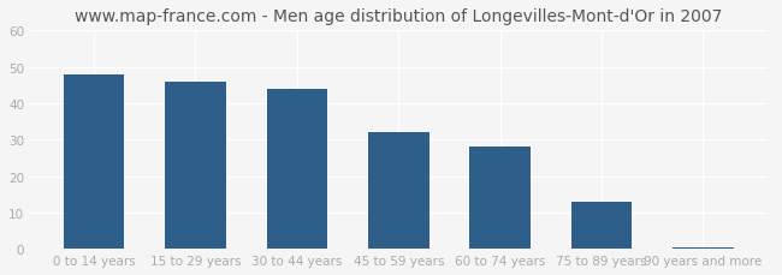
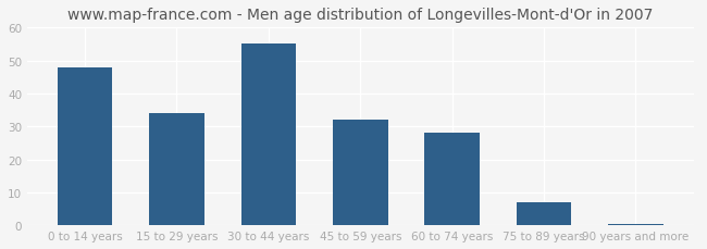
15 to 29 years: 46.0 -> 34.0
30 to 44 years: 44.0 -> 55.0
75 to 89 years: 13.0 -> 7.0
